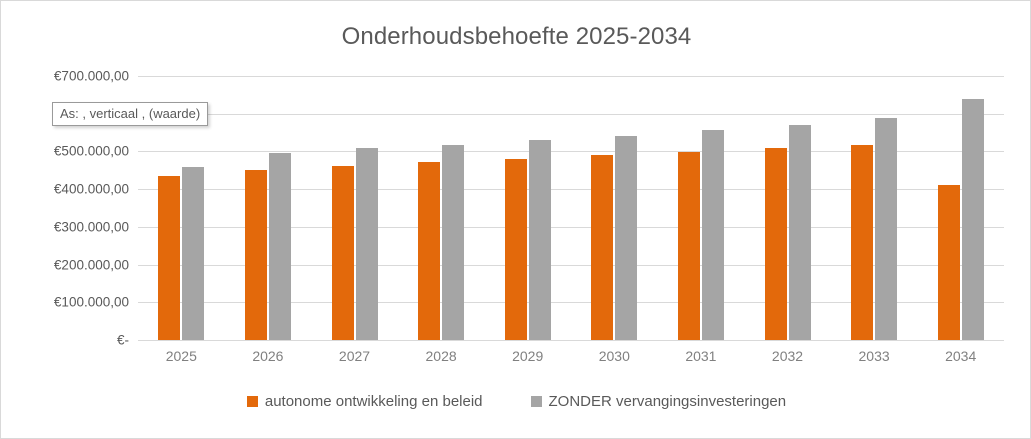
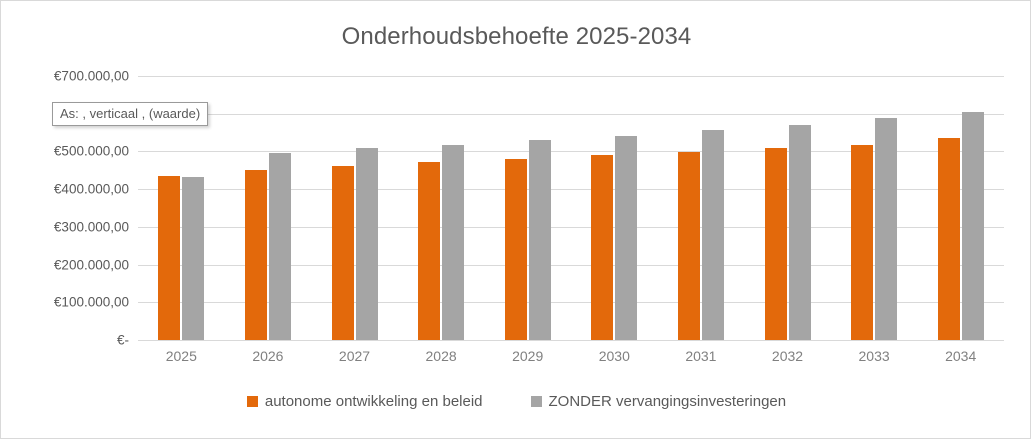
ZONDER vervangingsinvesteringen/2025: €460000 -> €430000
autonome ontwikkeling en beleid/2034: €410000 -> €540000
ZONDER vervangingsinvesteringen/2034: €640000 -> €600000
